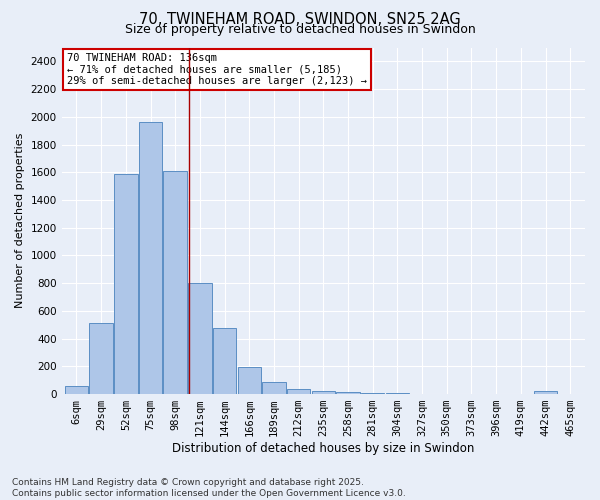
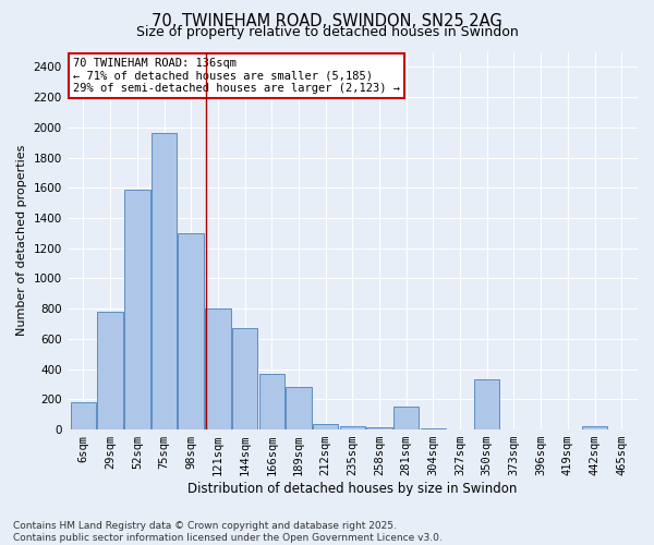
6sqm: 60 -> 180
29sqm: 510 -> 780
98sqm: 1610 -> 1300
144sqm: 480 -> 670
166sqm: 200 -> 370
189sqm: 90 -> 280
281sqm: 10 -> 150
350sqm: 0 -> 330
